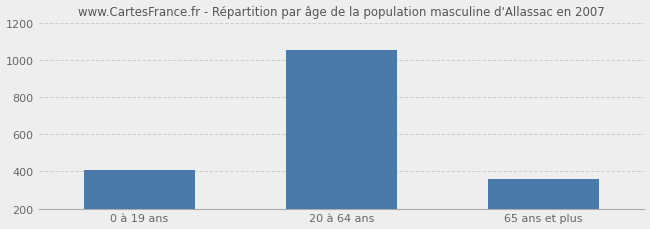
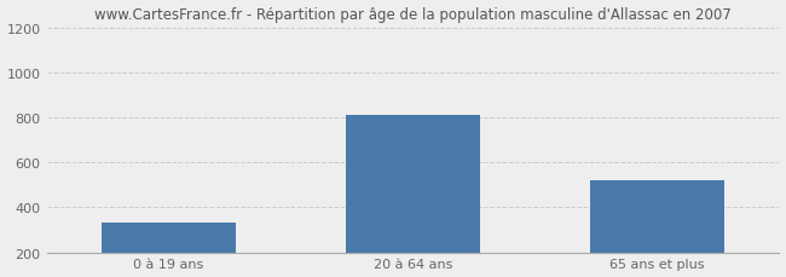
0 à 19 ans: 410 -> 330
20 à 64 ans: 1060 -> 810
65 ans et plus: 360 -> 520
